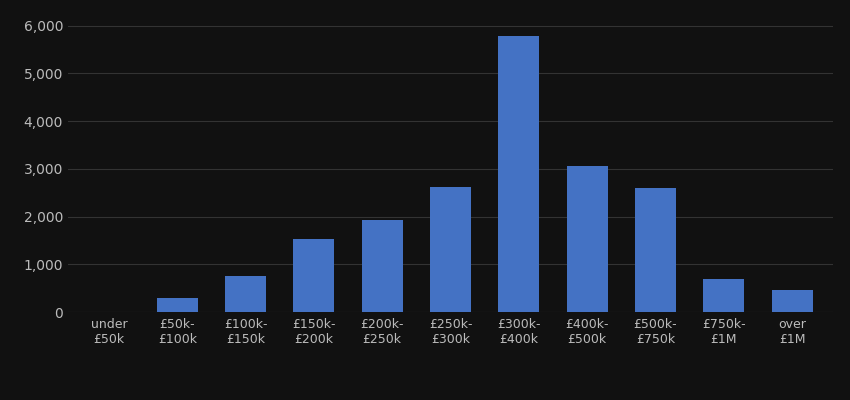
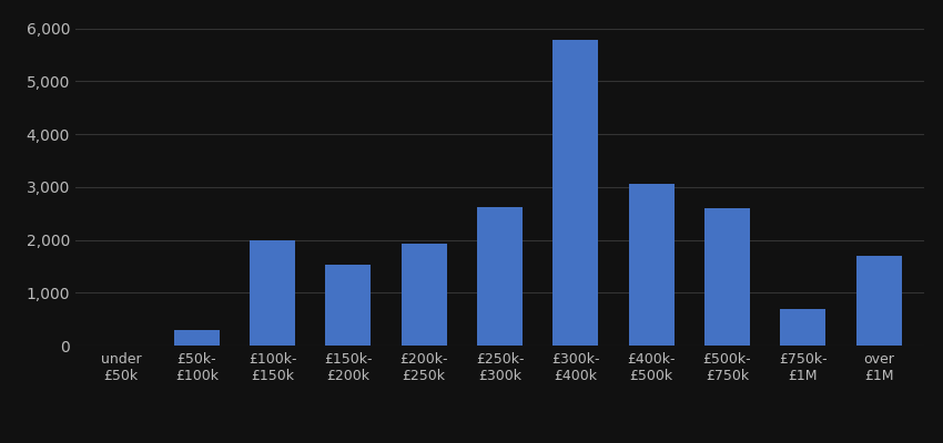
£100k- £150k: 750 -> 2,000
over £1M: 470 -> 1,700
